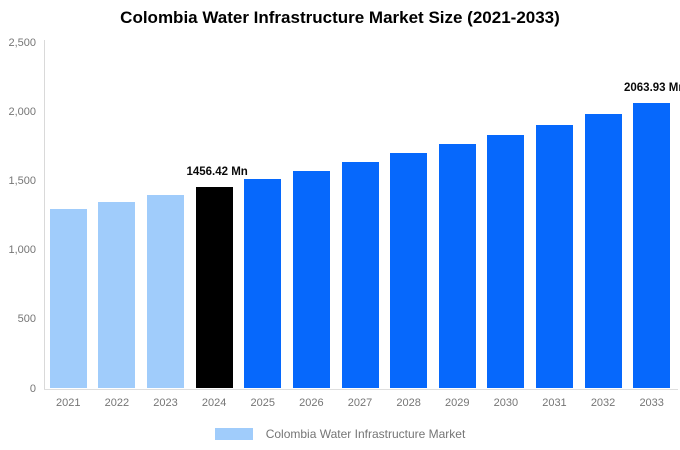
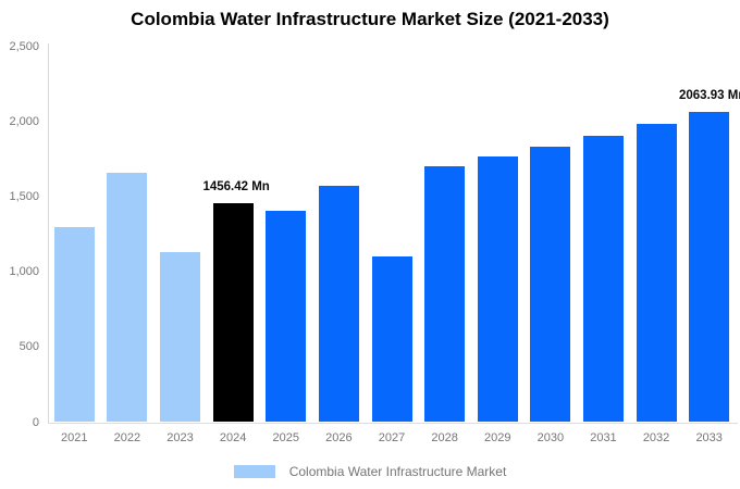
2022: 1350 -> 1660
2023: 1400 -> 1130
2025: 1510 -> 1410
2027: 1640 -> 1100
